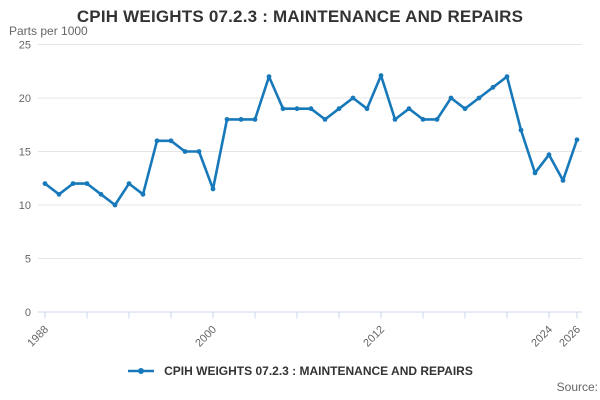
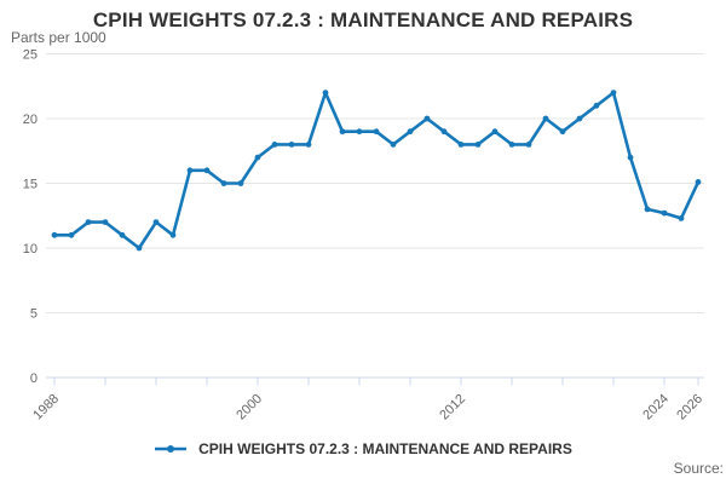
1988: 12.0 -> 11.0
2000: 11.5 -> 17.0
2012: 22.1 -> 18.0
2024: 14.7 -> 12.7
2026: 16.1 -> 15.1
